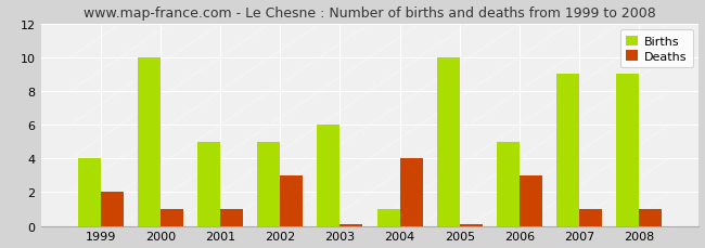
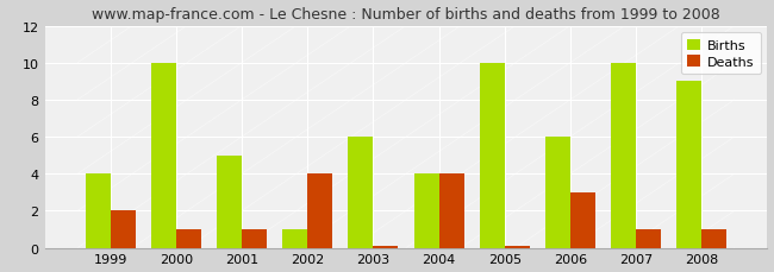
Births/2002: 5 -> 1
Deaths/2002: 3.0 -> 4.0
Births/2004: 1 -> 4
Births/2006: 5 -> 6
Births/2007: 9 -> 10
